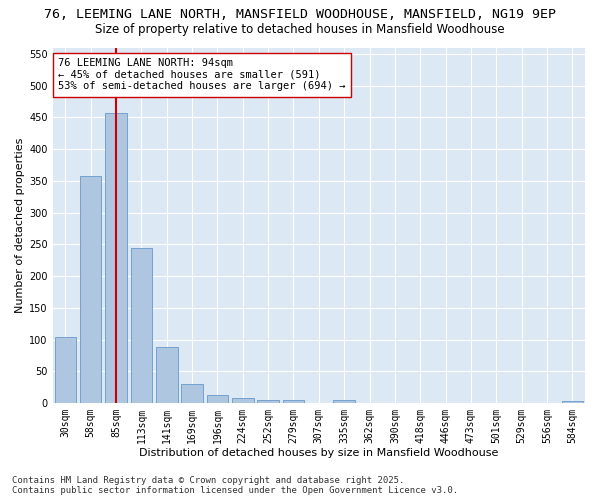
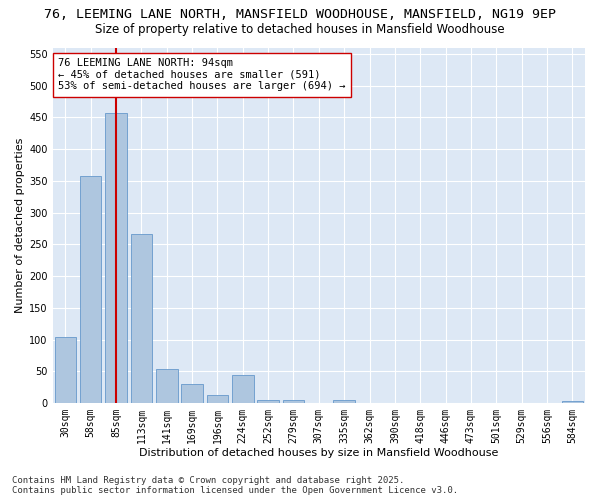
113sqm: 245 -> 266
141sqm: 88 -> 54
224sqm: 8 -> 44
